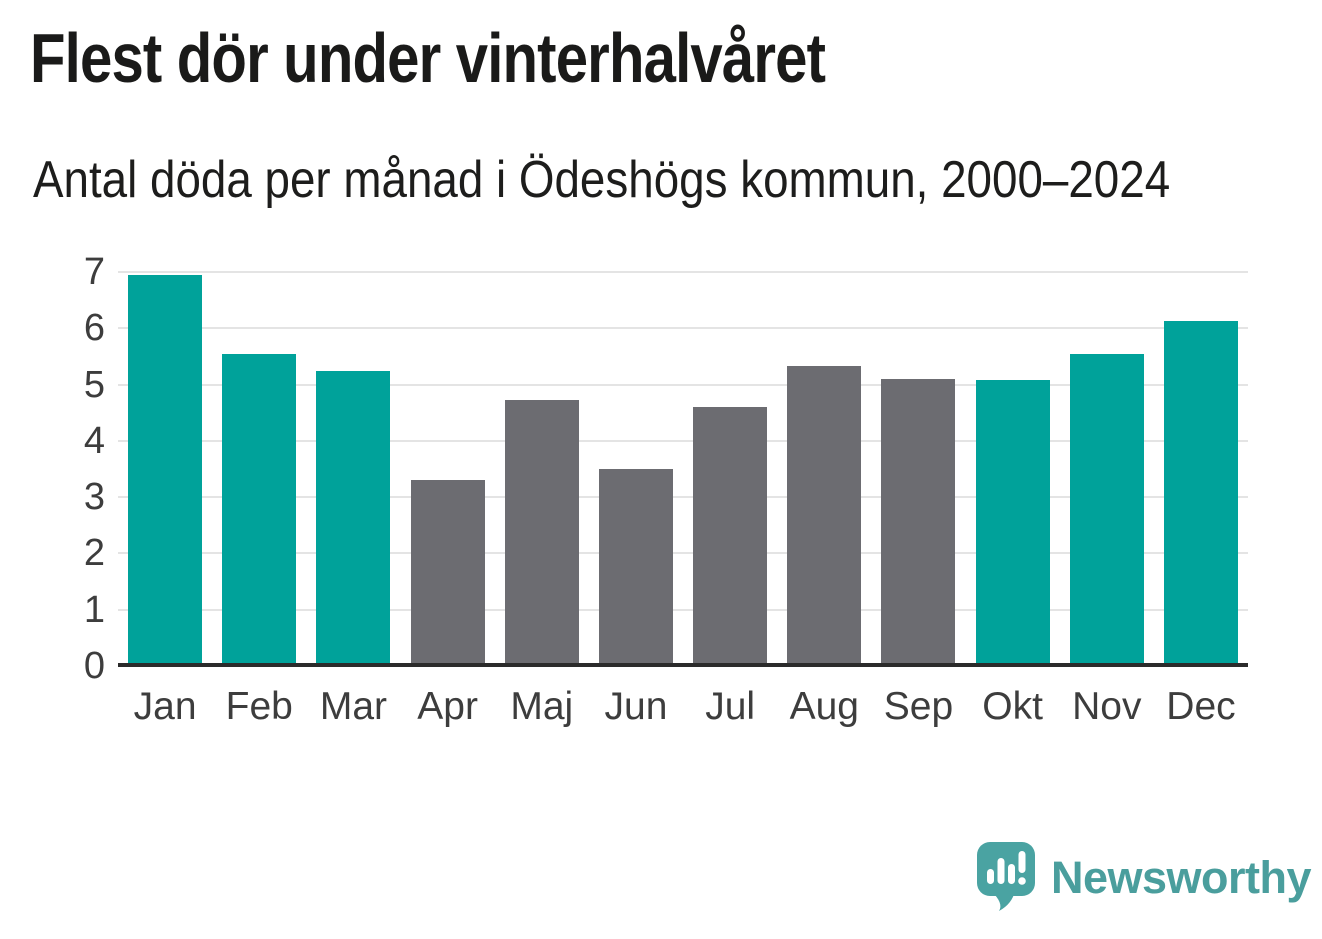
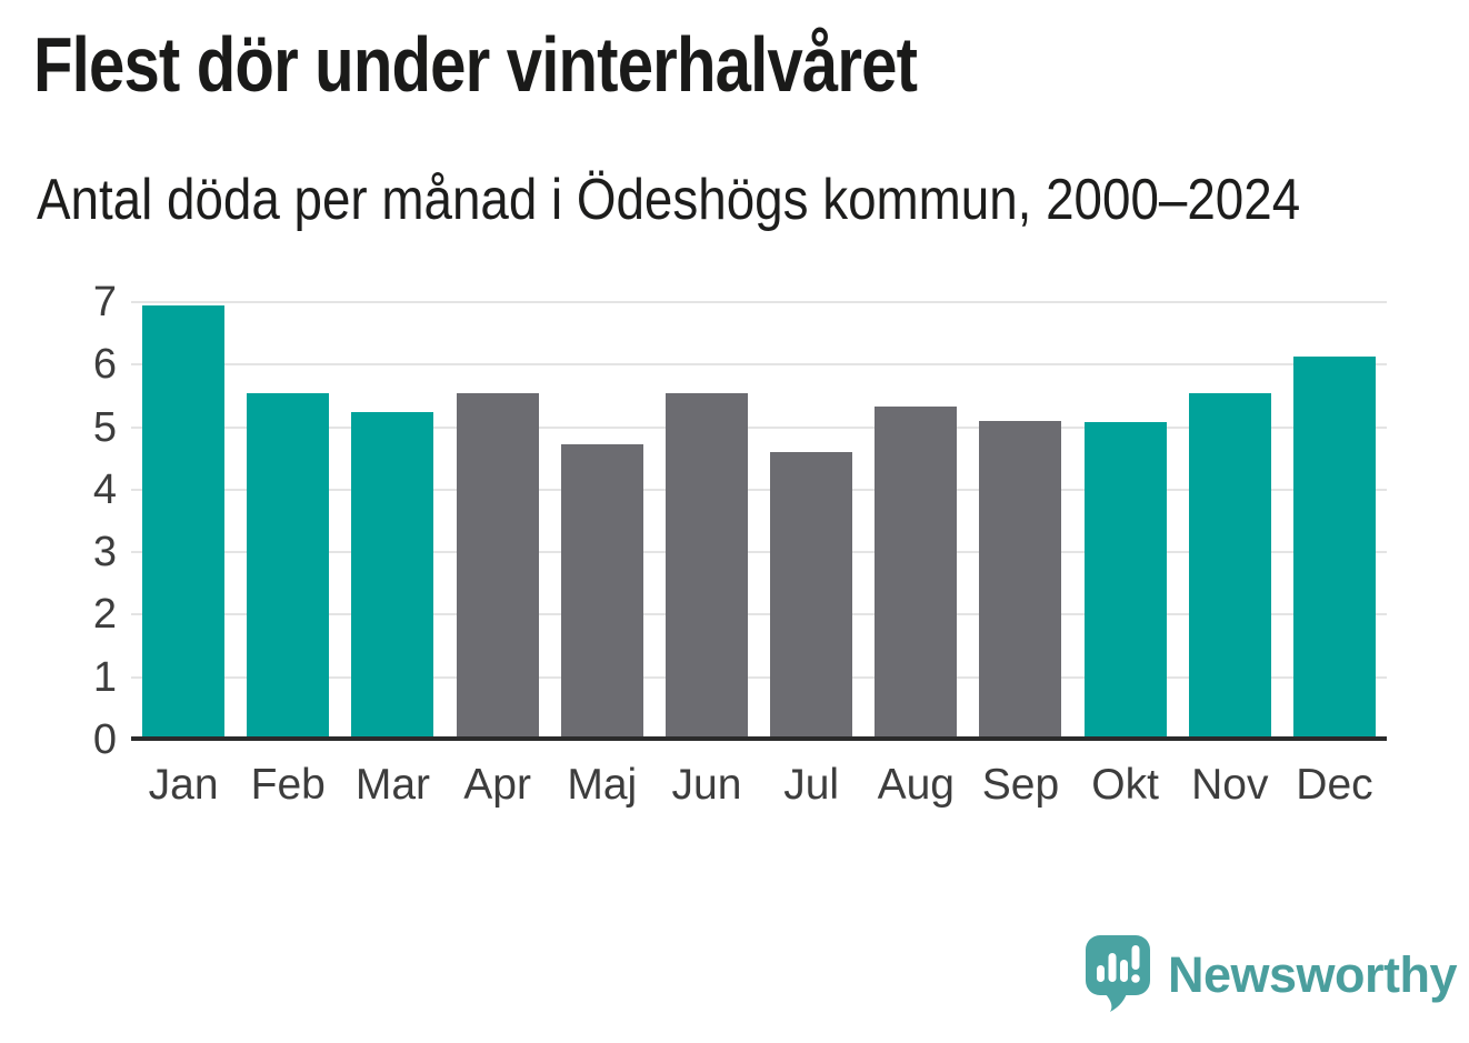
Apr: 3.3 -> 5.5
Jun: 3.5 -> 5.5
